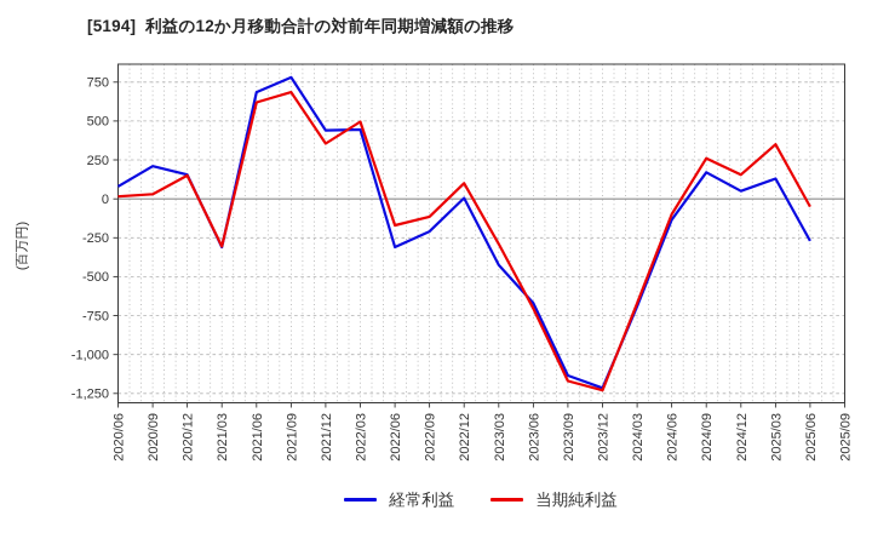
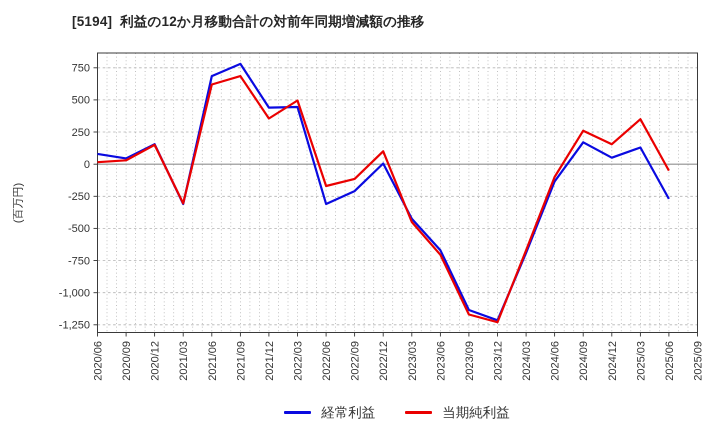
経常利益/2020/09: 210 -> 40
当期純利益/2023/03: -290 -> -450
